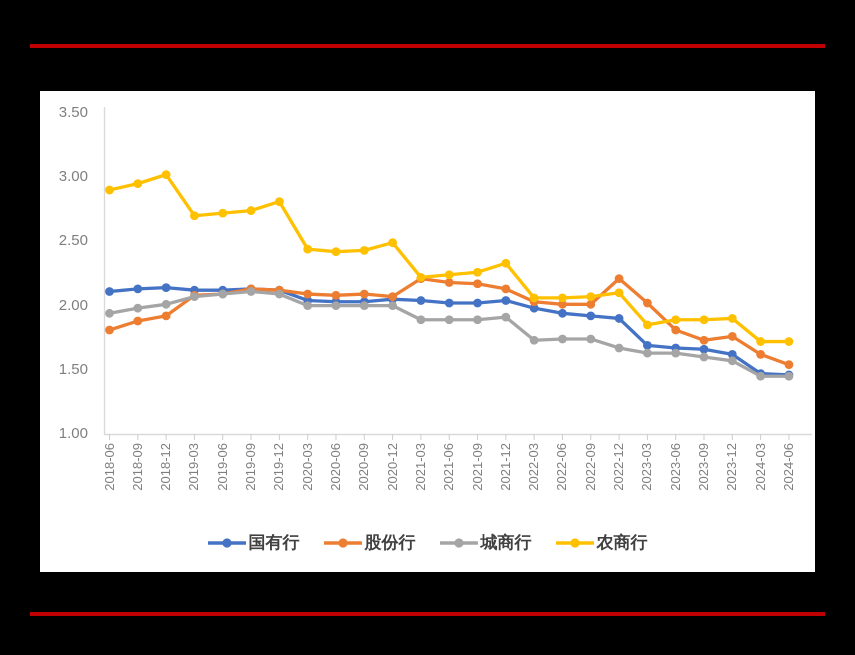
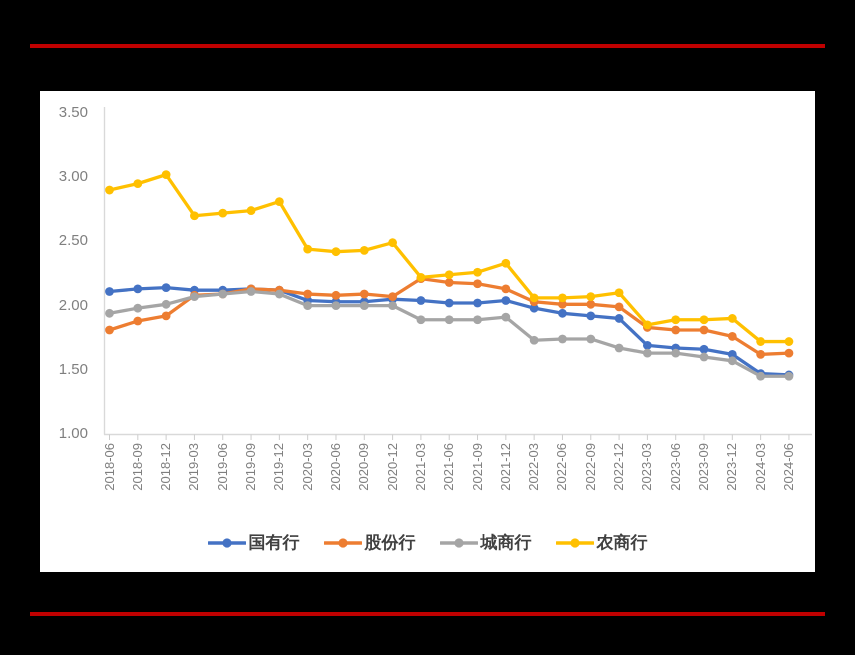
股份行/2022-12: 2.21 -> 1.99
股份行/2023-03: 2.02 -> 1.83
股份行/2023-09: 1.73 -> 1.81
股份行/2024-06: 1.54 -> 1.63
